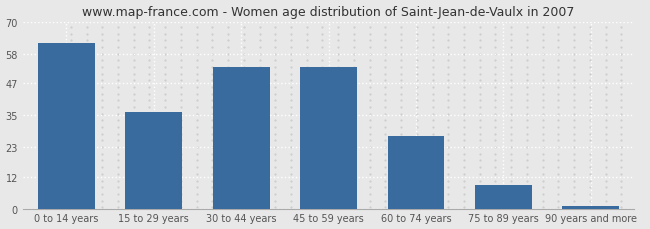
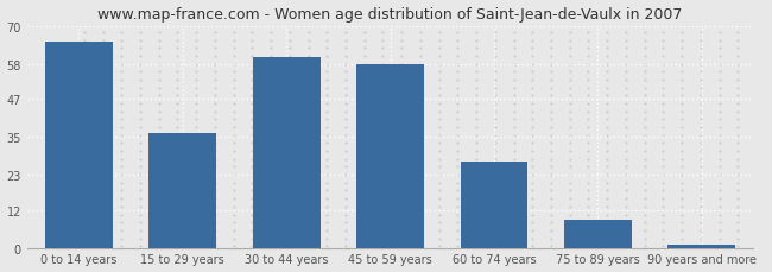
0 to 14 years: 62 -> 65
30 to 44 years: 53 -> 60
45 to 59 years: 53 -> 58
